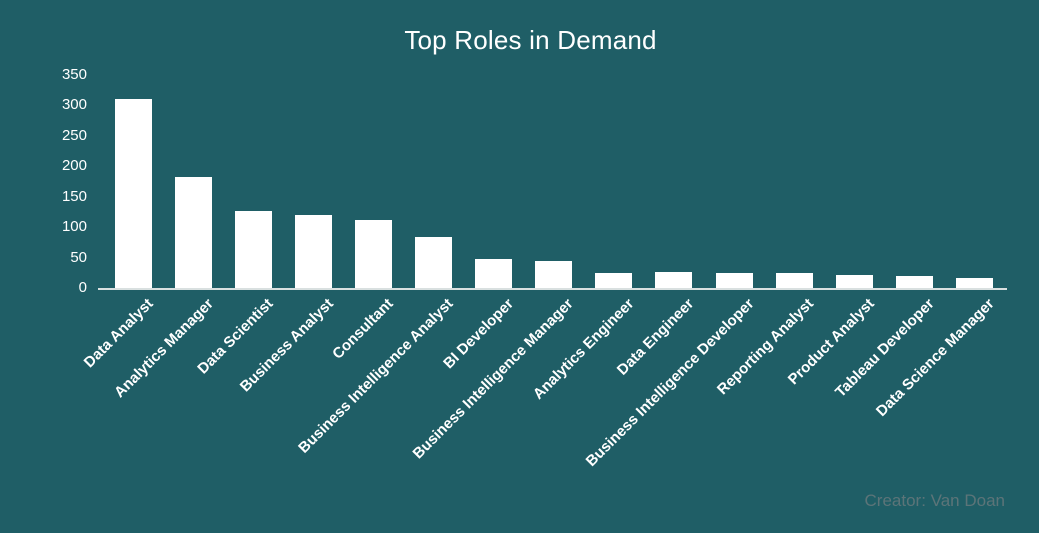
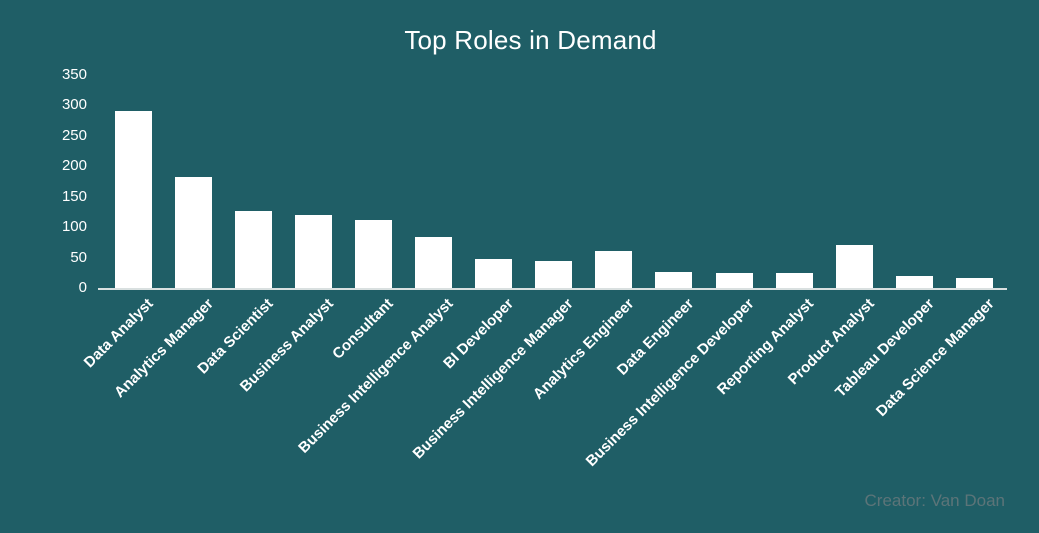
Data Analyst: 310 -> 290
Analytics Engineer: 20 -> 60
Product Analyst: 20 -> 70
